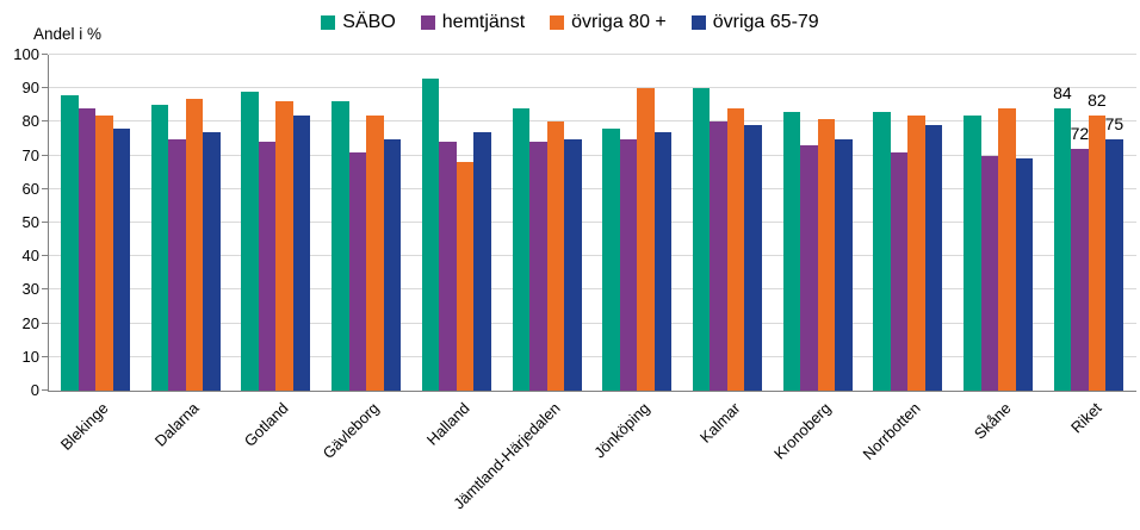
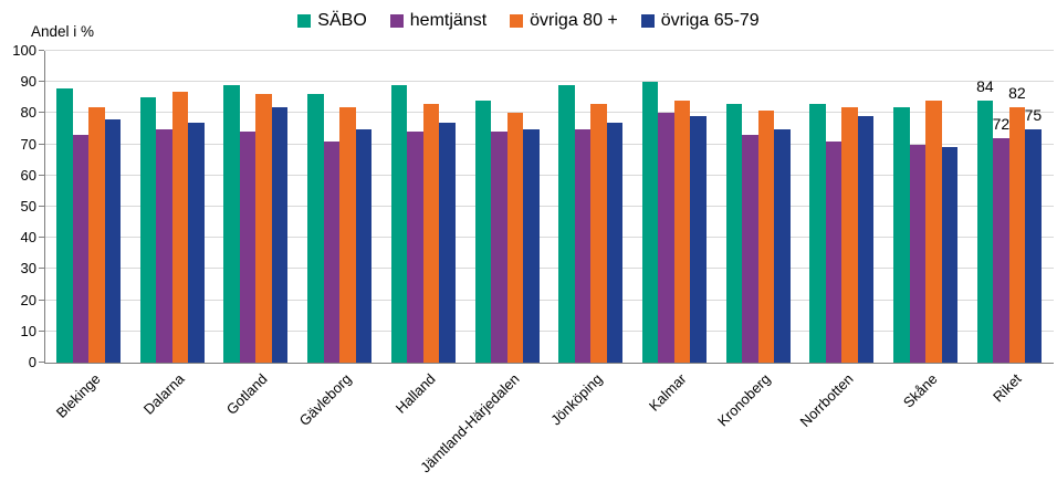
hemtjänst/Blekinge: 84 -> 73
SÄBO/Halland: 93 -> 89
övriga 80 +/Halland: 68 -> 83
SÄBO/Jönköping: 78 -> 89
övriga 80 +/Jönköping: 90 -> 83
